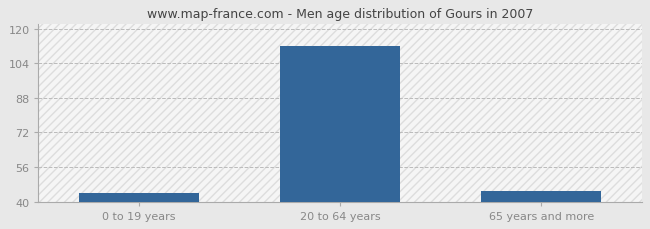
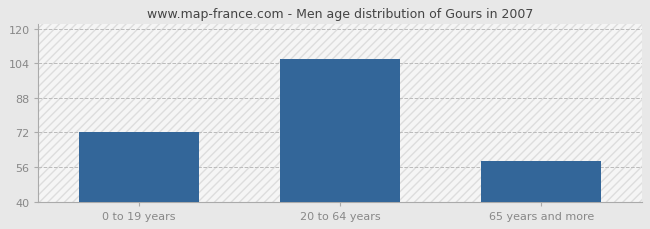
0 to 19 years: 44 -> 72
20 to 64 years: 112 -> 106
65 years and more: 45 -> 59
